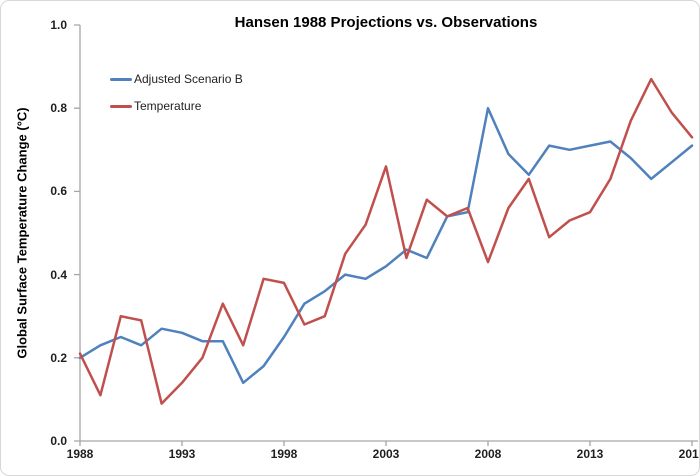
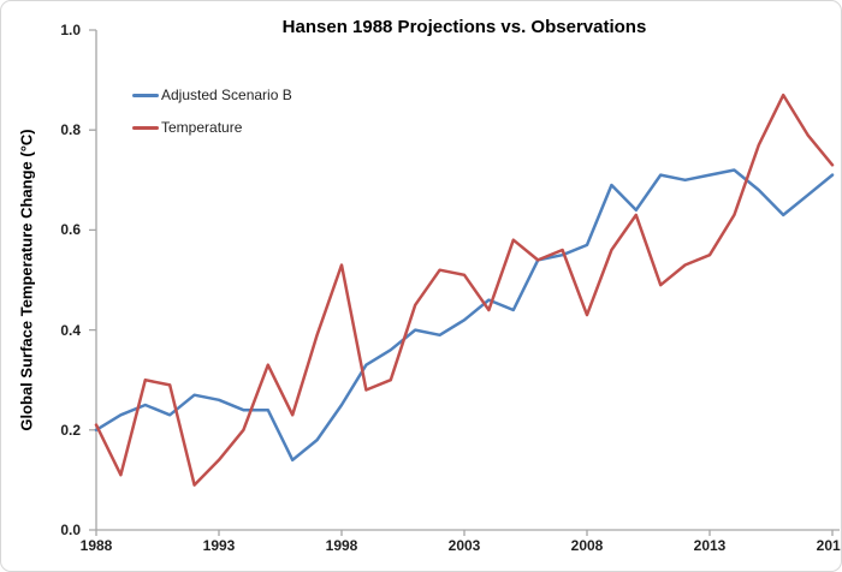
Temperature/1998: 0.38 -> 0.53
Temperature/2003: 0.66 -> 0.51
Adjusted Scenario B/2008: 0.80 -> 0.57
